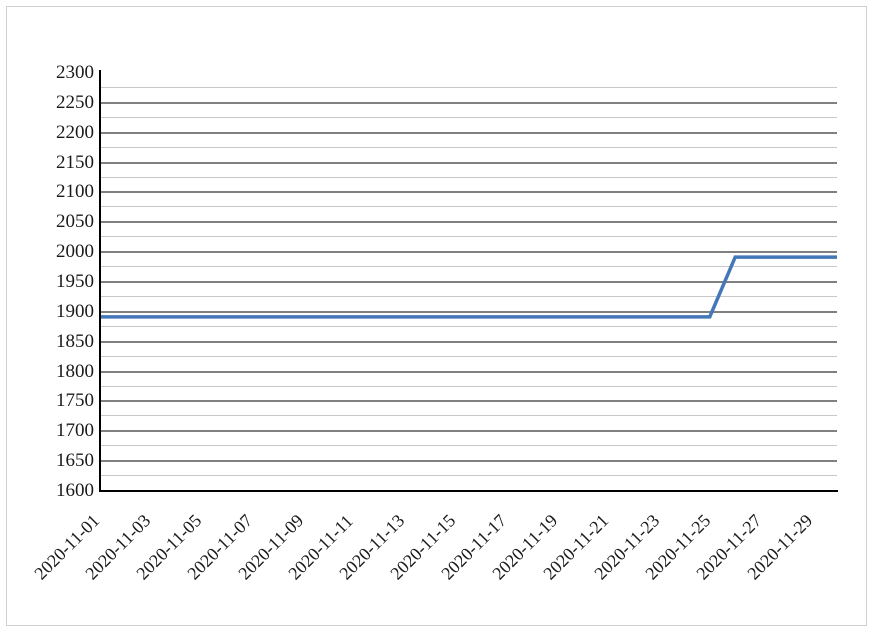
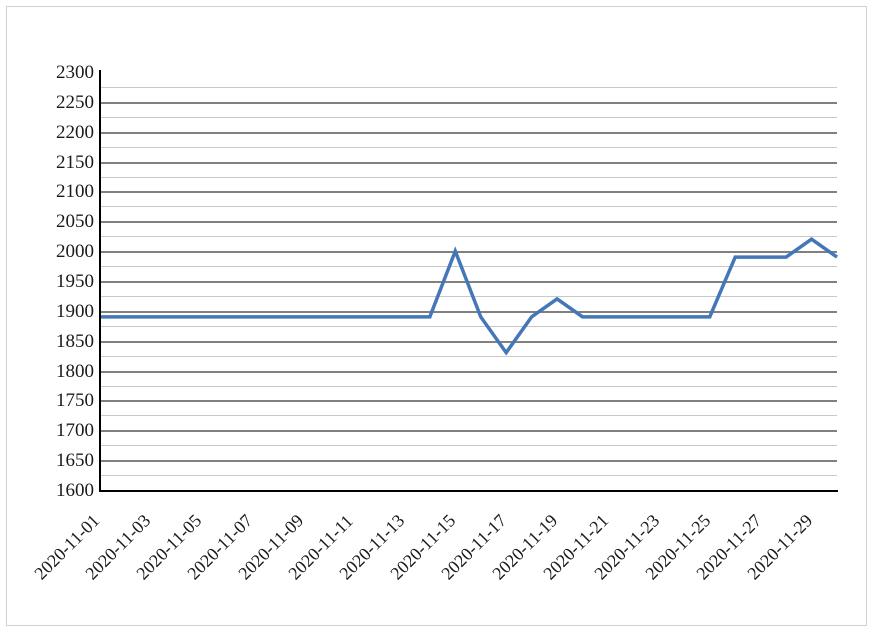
2020-11-15: 1890 -> 2000
2020-11-17: 1890 -> 1830
2020-11-19: 1890 -> 1920
2020-11-29: 1990 -> 2020
